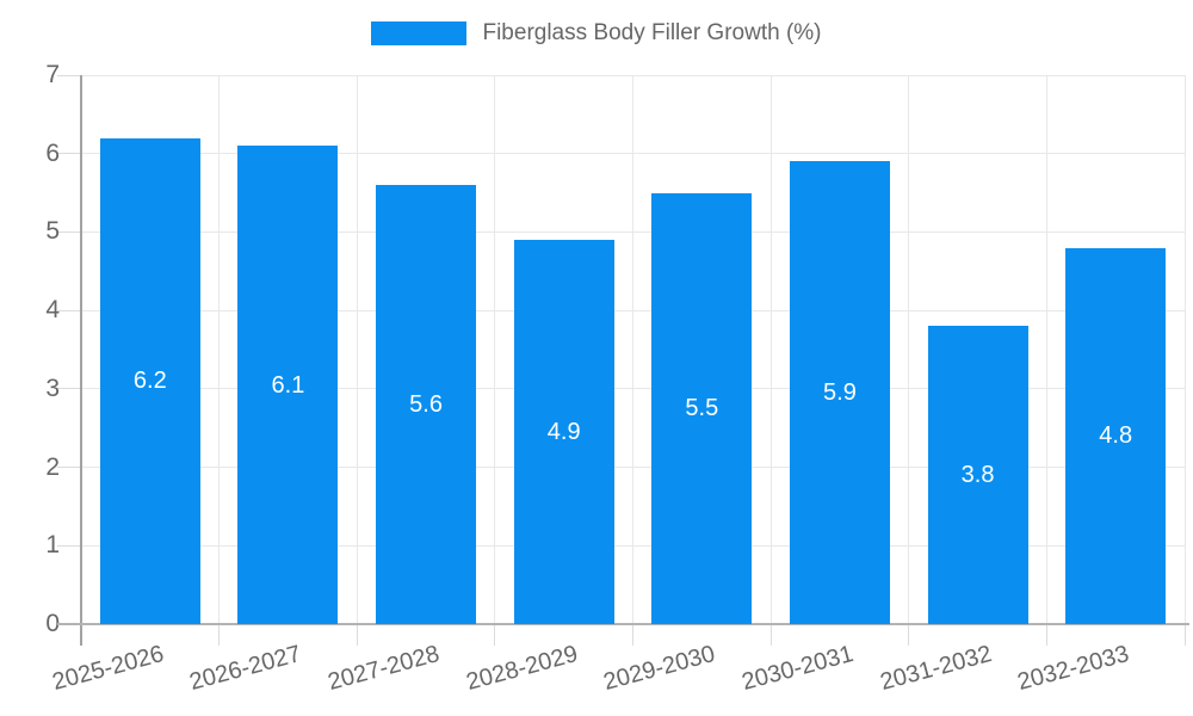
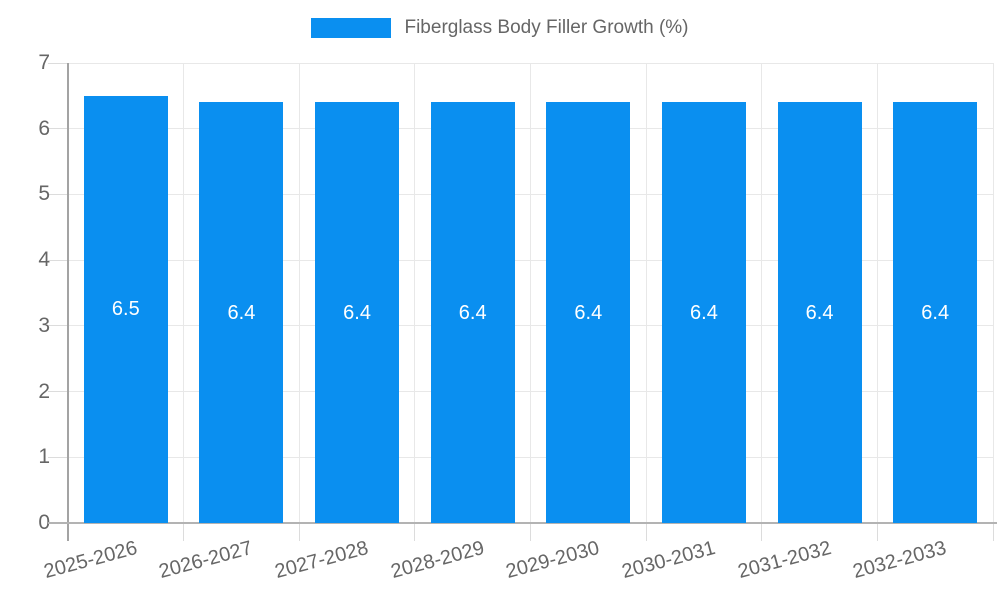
2025-2026: 6.2 -> 6.5
2026-2027: 6.1 -> 6.4
2027-2028: 5.6 -> 6.4
2028-2029: 4.9 -> 6.4
2029-2030: 5.5 -> 6.4
2030-2031: 5.9 -> 6.4
2031-2032: 3.8 -> 6.4
2032-2033: 4.8 -> 6.4
